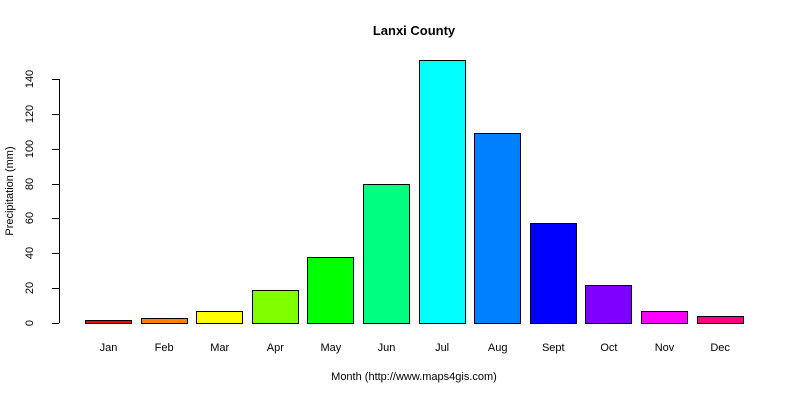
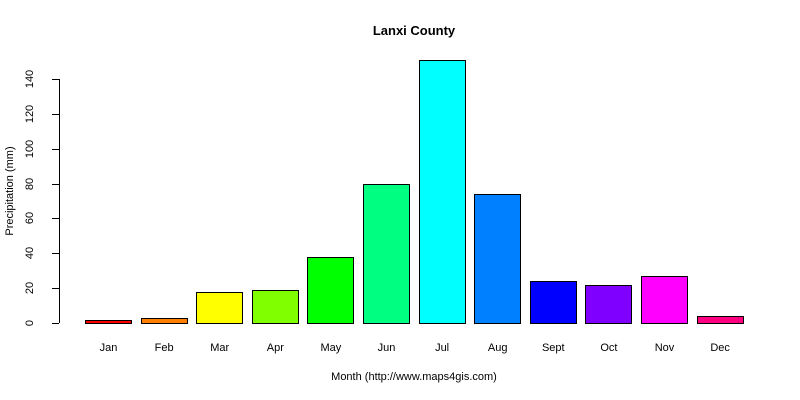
Mar: 7 -> 18
Aug: 109 -> 74
Sept: 57 -> 24
Nov: 7 -> 27
